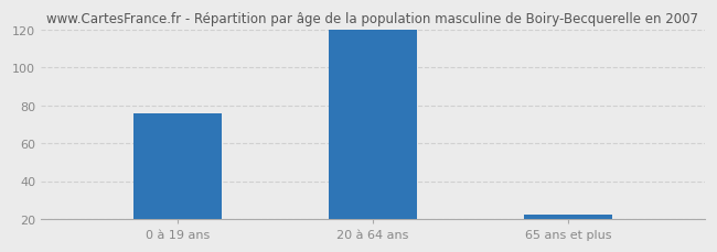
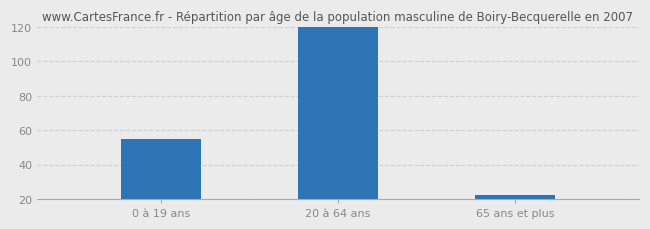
0 à 19 ans: 76 -> 55
